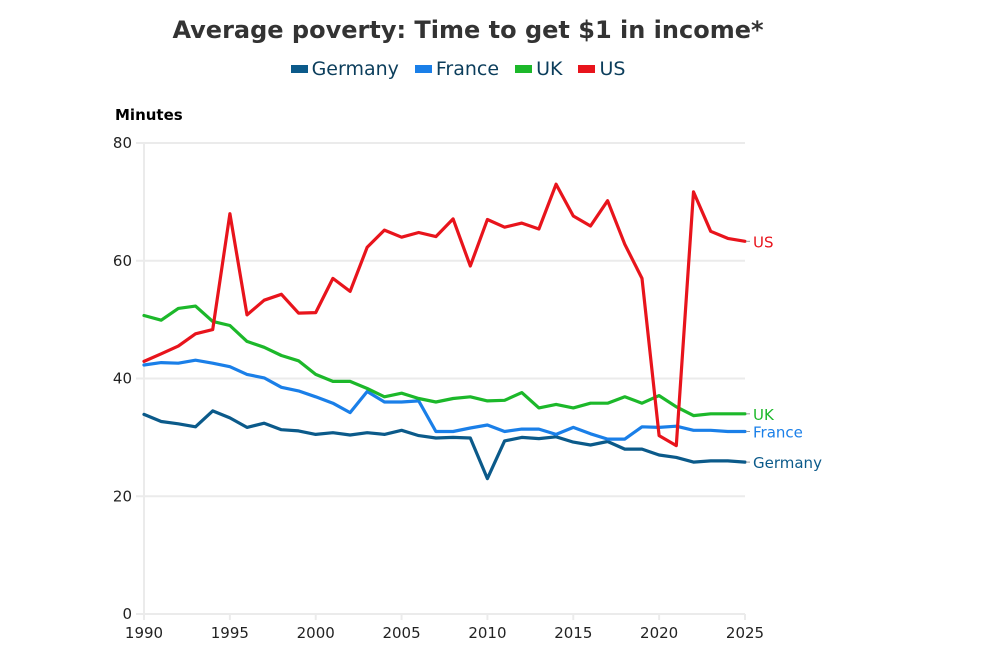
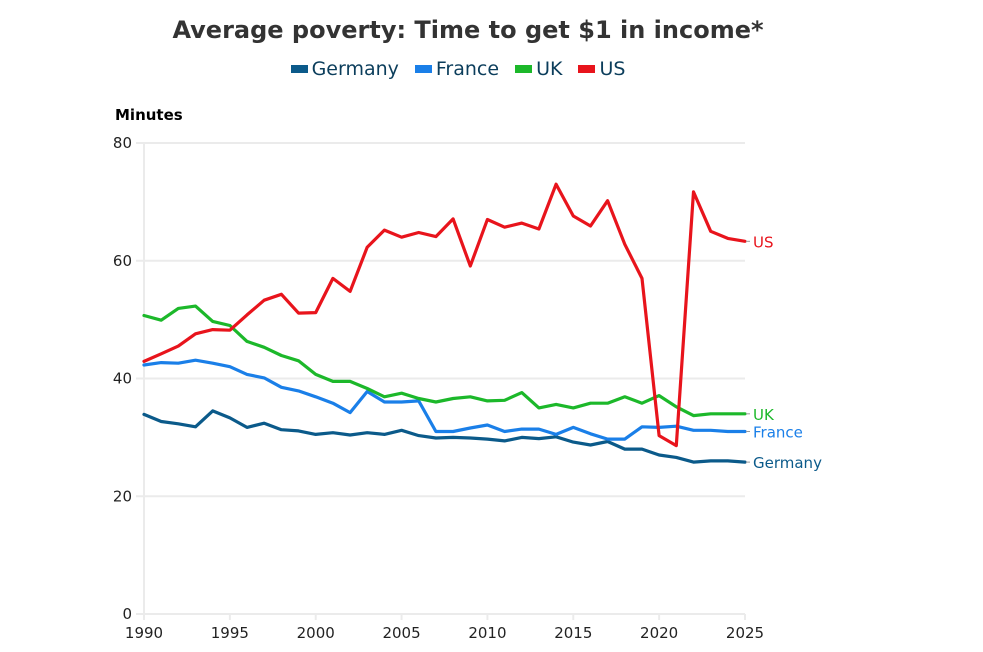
US/1995: 68 -> 48
Germany/2010: 23 -> 30
